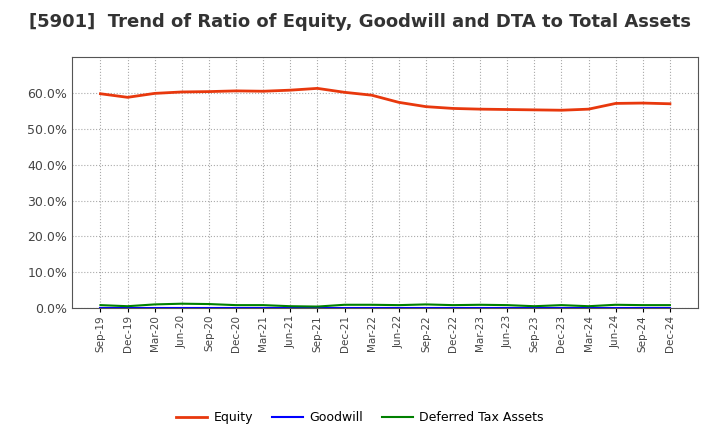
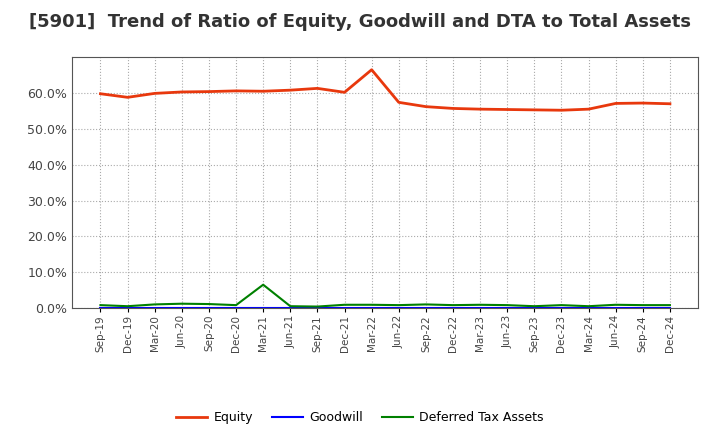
Deferred Tax Assets/Mar-21: 0.8% -> 6.5%
Equity/Mar-22: 59.4% -> 66.5%
